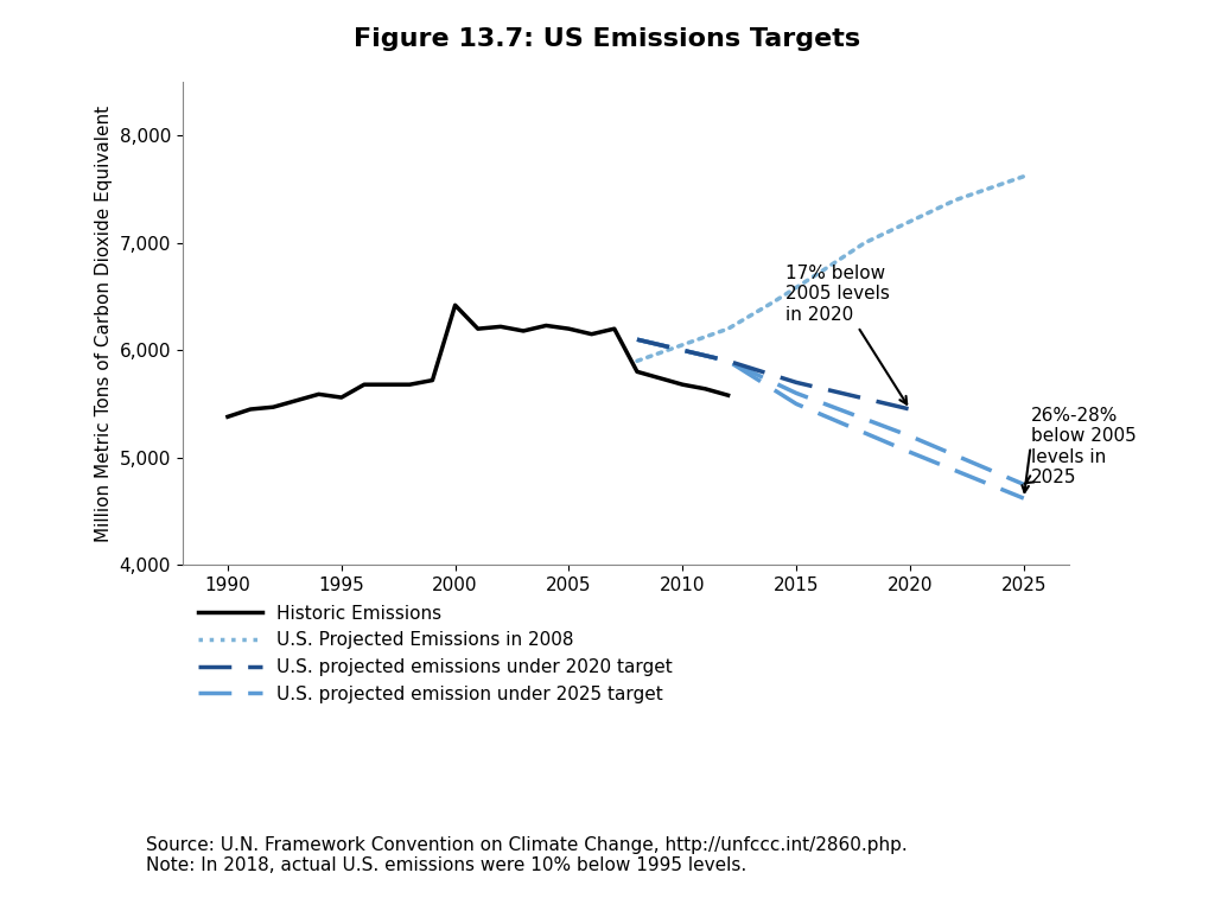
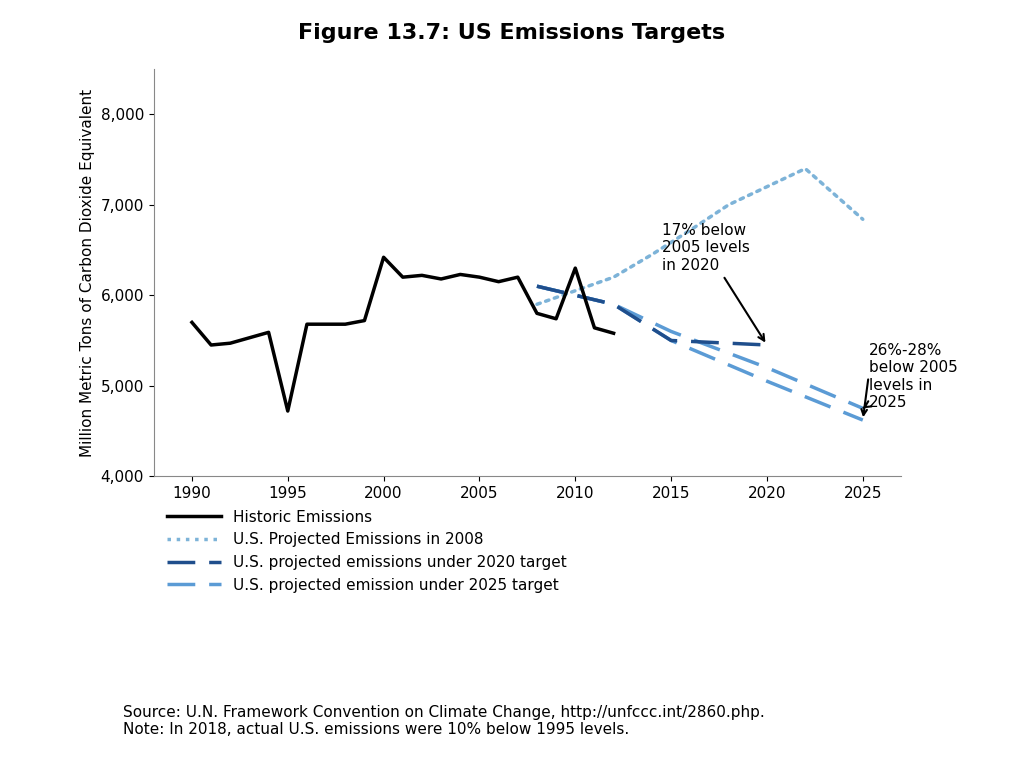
Historic Emissions/1990: 5,380 -> 5,700
Historic Emissions/1995: 5,560 -> 4,720
Historic Emissions/2010: 5,680 -> 6,300
U.S. projected emissions under 2020 target/2015: 5,700 -> 5,500
U.S. Projected Emissions in 2008/2025: 7,620 -> 6,840
